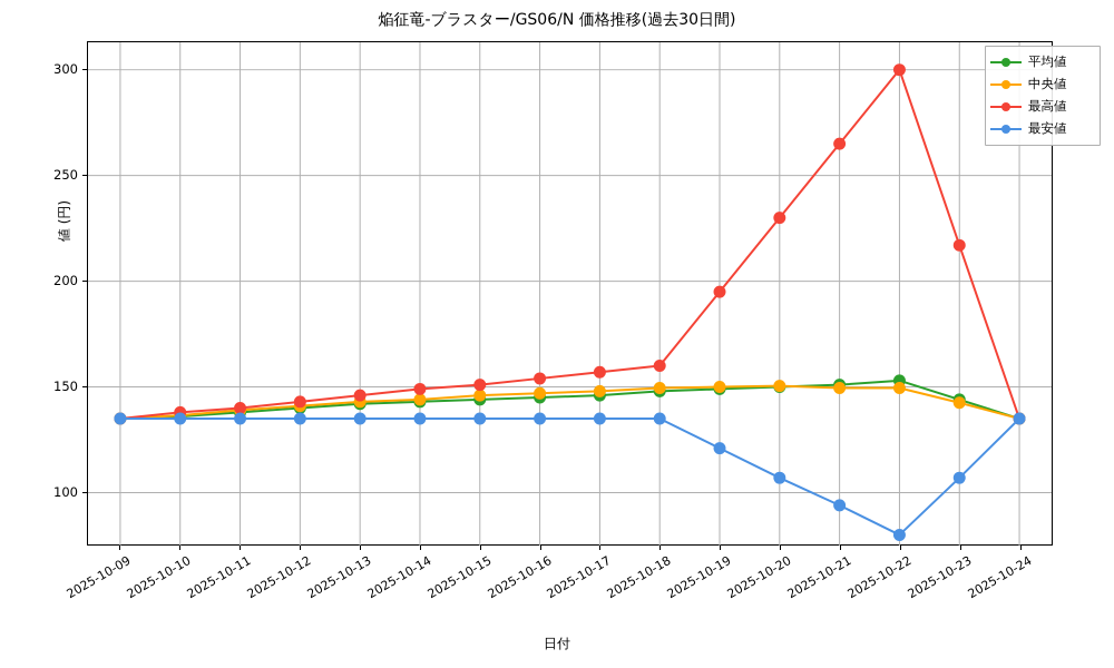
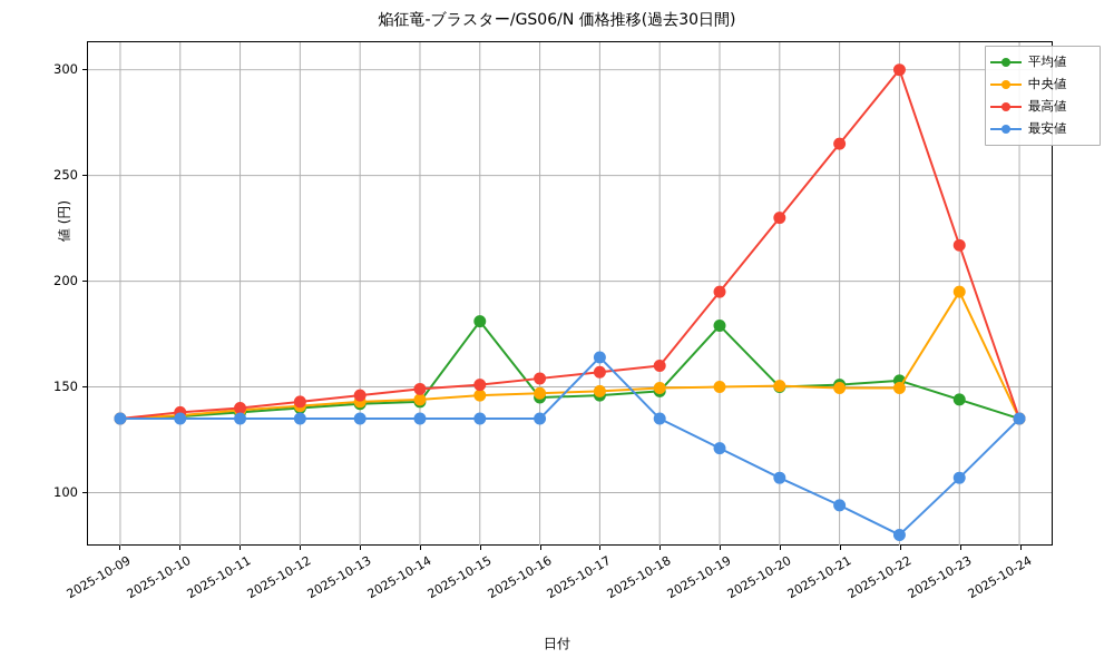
平均値/2025-10-15: 144 -> 181
最安値/2025-10-17: 135 -> 164
平均値/2025-10-19: 149 -> 179
中央値/2025-10-23: 142 -> 195
